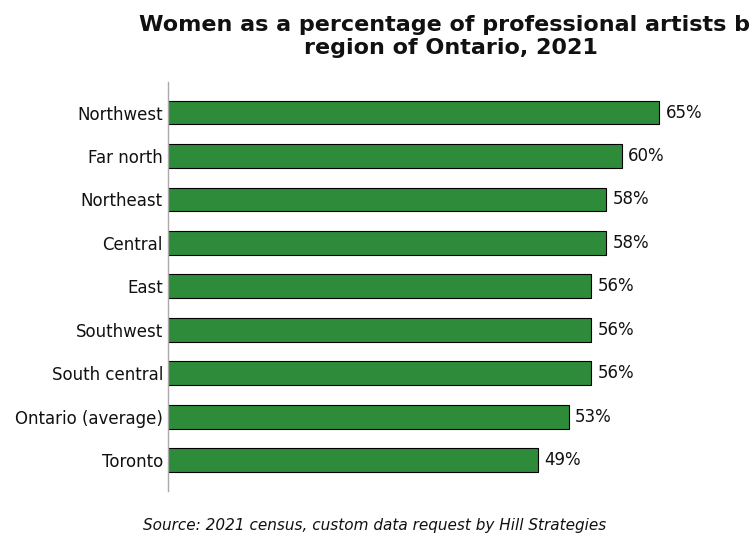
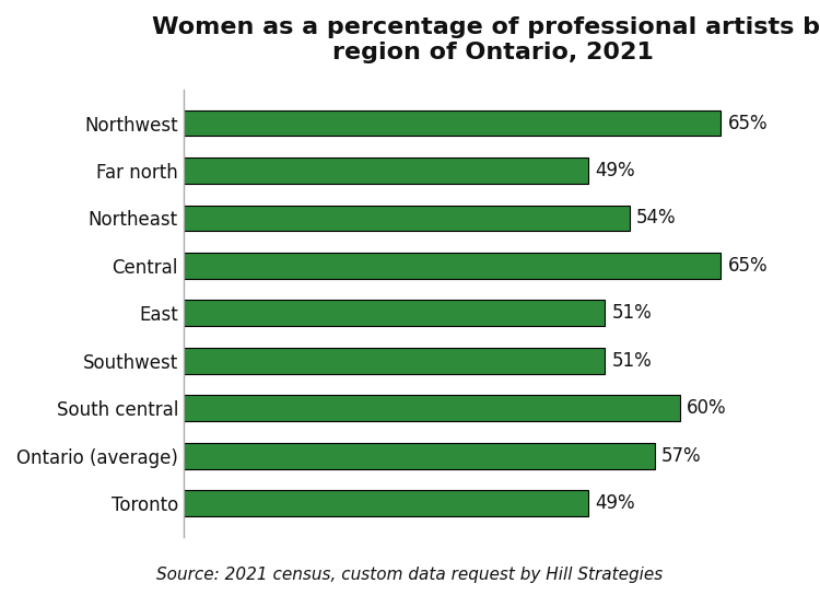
Far north: 60% -> 49%
Northeast: 58% -> 54%
Central: 58% -> 65%
East: 56% -> 51%
Southwest: 56% -> 51%
South central: 56% -> 60%
Ontario (average): 53% -> 57%
